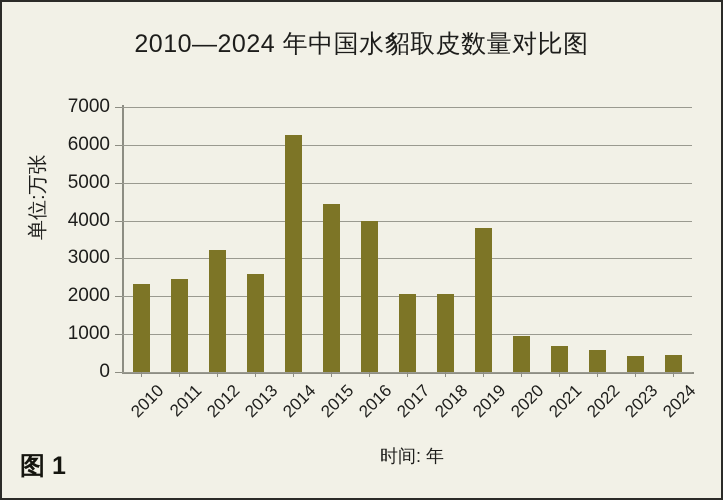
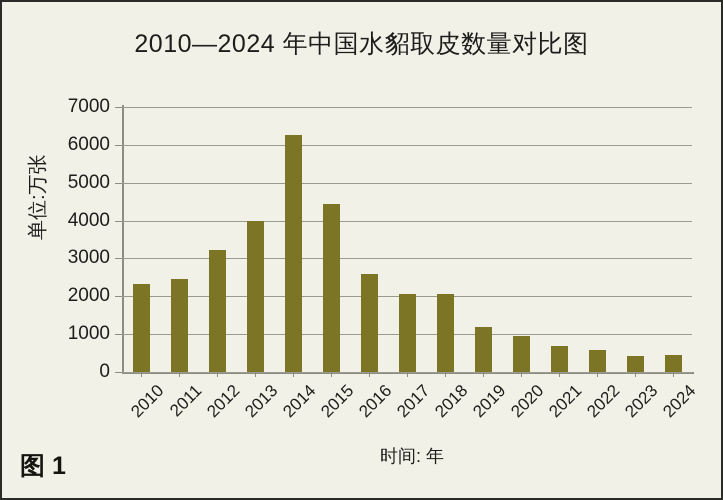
2013: 2600 -> 4000
2016: 4000 -> 2600
2019: 3800 -> 1200
